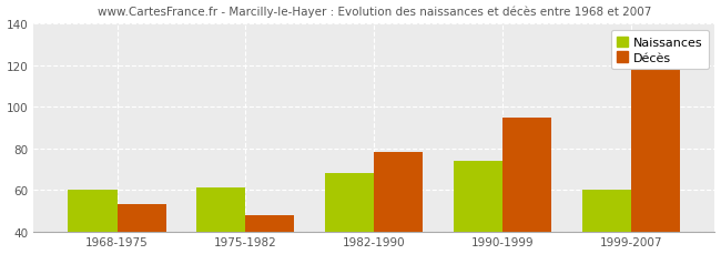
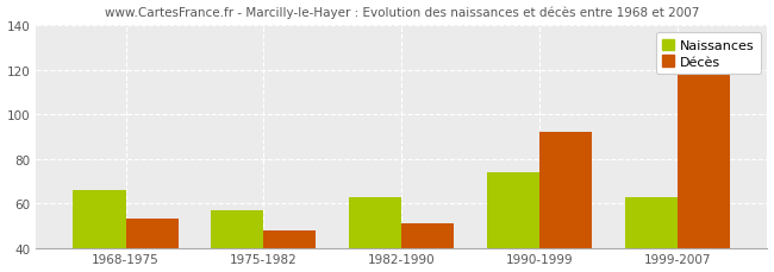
Naissances/1968-1975: 60 -> 66
Naissances/1975-1982: 61 -> 57
Naissances/1982-1990: 68 -> 63
Décès/1982-1990: 78 -> 51
Décès/1990-1999: 95 -> 92
Naissances/1999-2007: 60 -> 63
